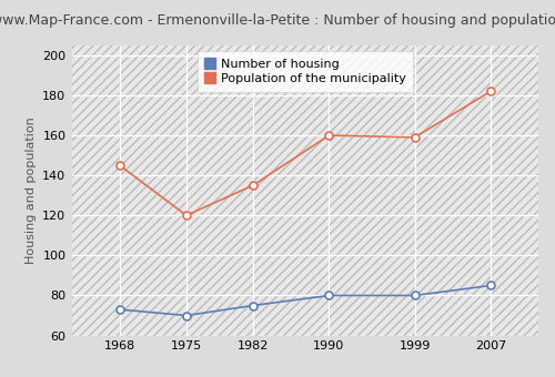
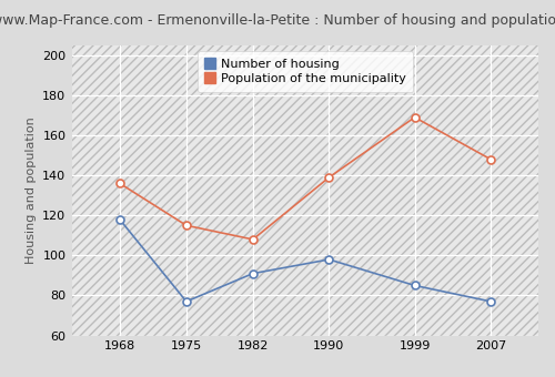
Number of housing/1968: 73 -> 118
Population of the municipality/1968: 145 -> 136
Number of housing/1975: 70 -> 77
Population of the municipality/1975: 120 -> 115
Number of housing/1982: 75 -> 91
Population of the municipality/1982: 135 -> 108
Number of housing/1990: 80 -> 98
Population of the municipality/1990: 160 -> 139
Number of housing/1999: 80 -> 85
Population of the municipality/1999: 159 -> 169
Number of housing/2007: 85 -> 77
Population of the municipality/2007: 182 -> 148
